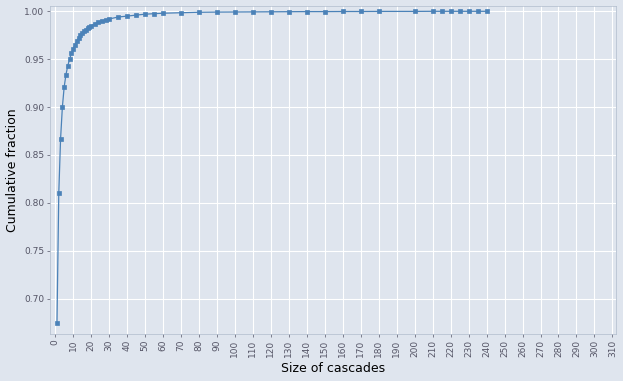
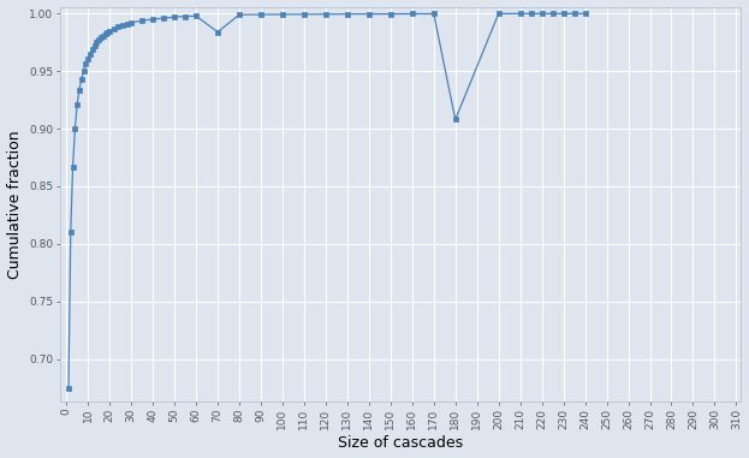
70: 0.999 -> 0.984
180: 1.000 -> 0.908
